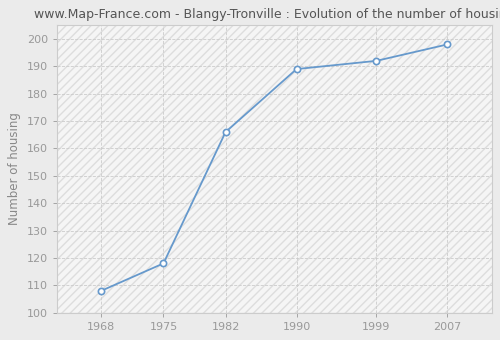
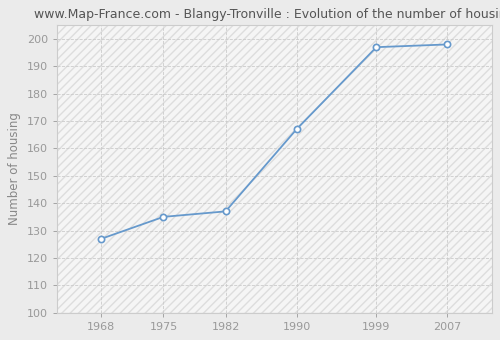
1968: 108 -> 127
1975: 118 -> 135
1982: 166 -> 137
1990: 189 -> 167
1999: 192 -> 197
